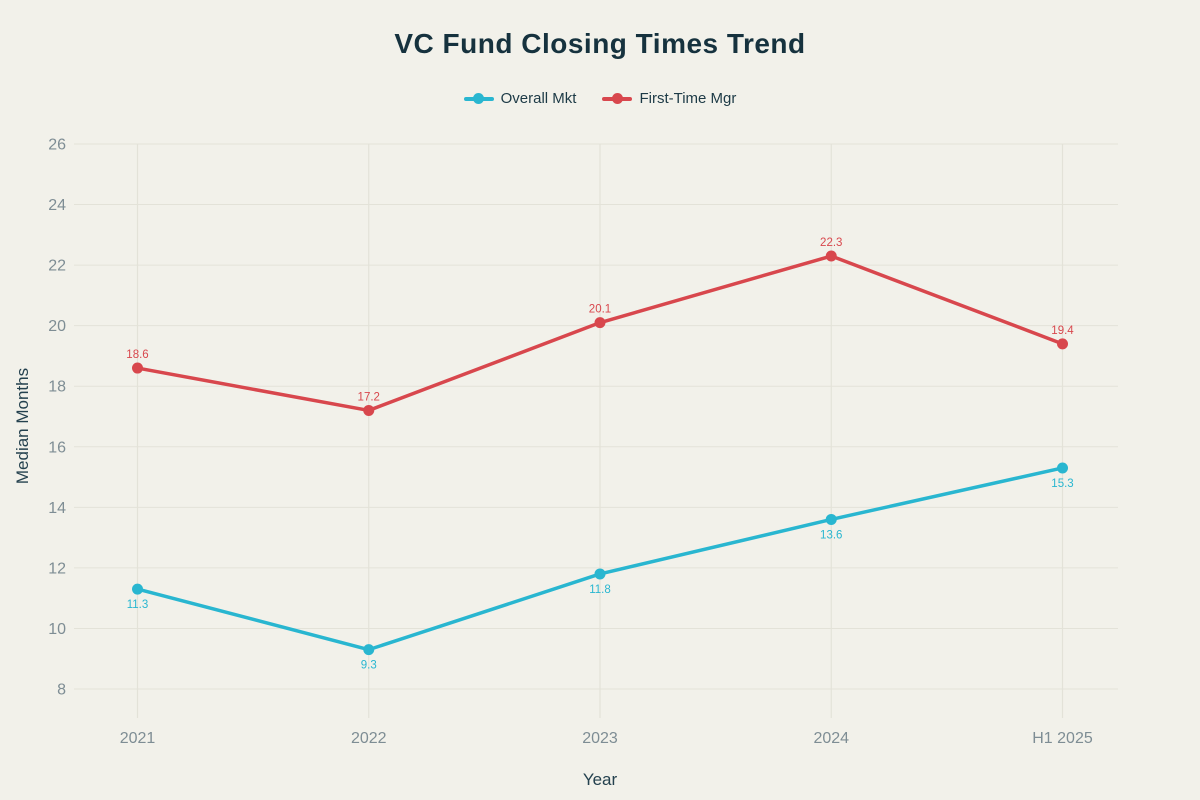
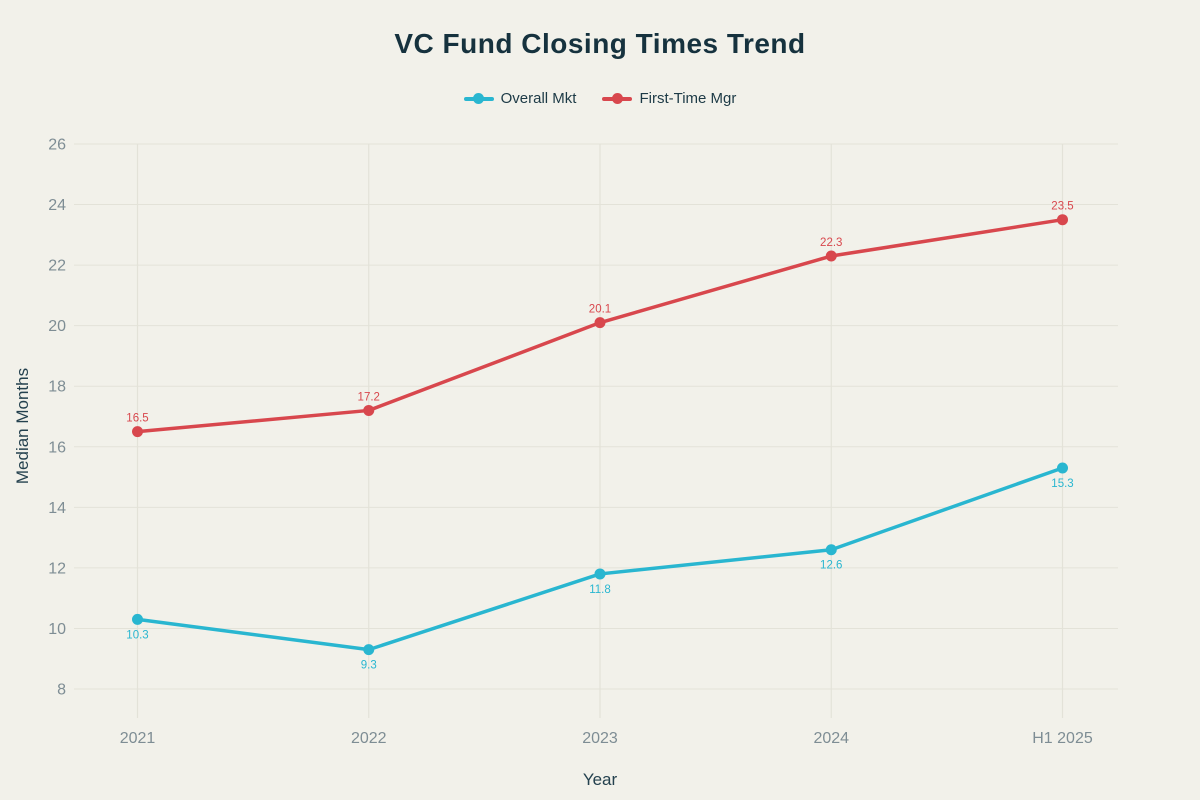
Overall Mkt/2021: 11.3 -> 10.3
First-Time Mgr/2021: 18.6 -> 16.5
Overall Mkt/2024: 13.6 -> 12.6
First-Time Mgr/H1 2025: 19.4 -> 23.5
